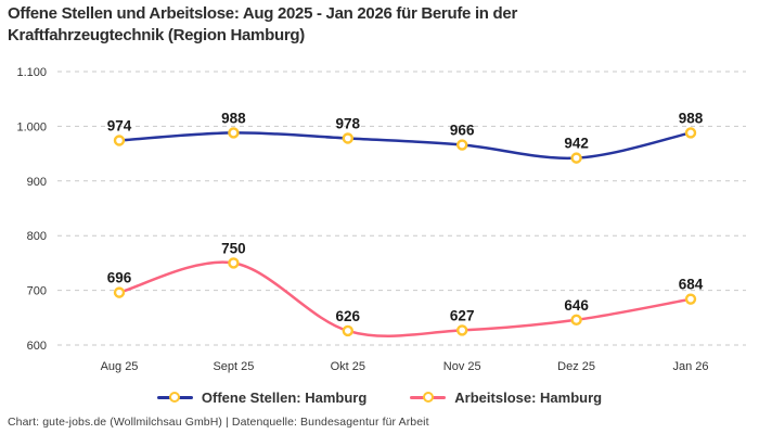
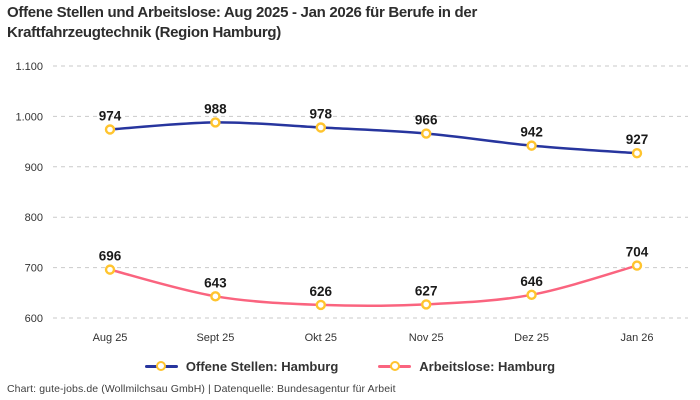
Arbeitslose: Hamburg/Sept 25: 750 -> 643
Offene Stellen: Hamburg/Jan 26: 988 -> 927
Arbeitslose: Hamburg/Jan 26: 684 -> 704
